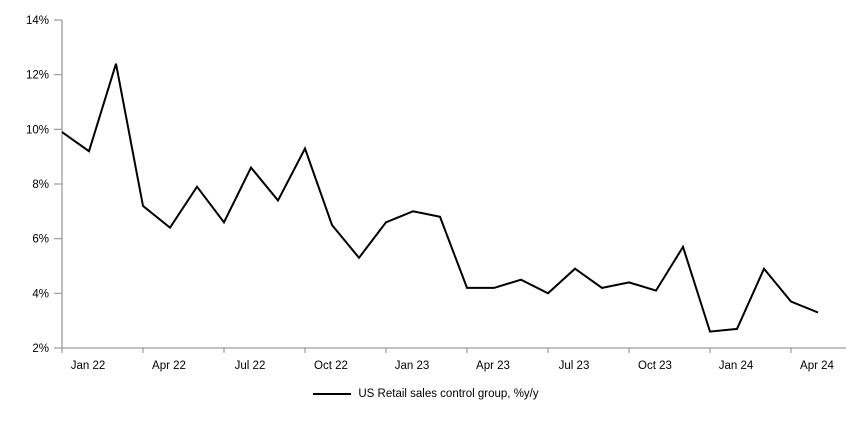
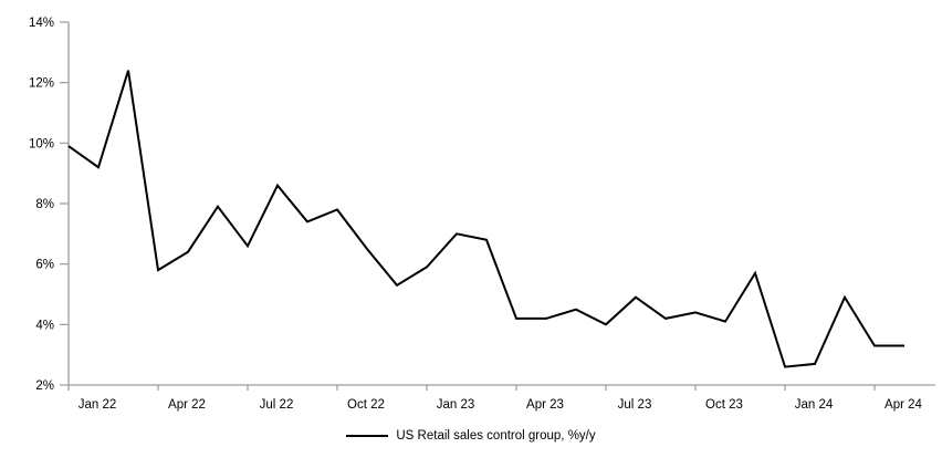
Apr 22: 7.2% -> 5.8%
Oct 22: 9.3% -> 7.8%
Jan 23: 6.6% -> 5.9%
Apr 24: 3.7% -> 3.3%
